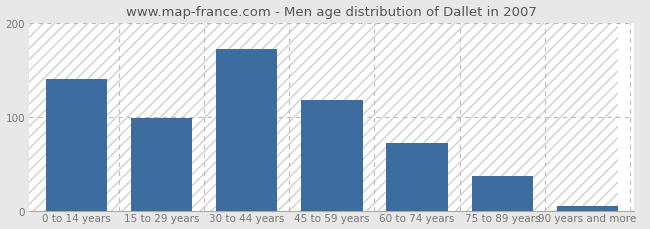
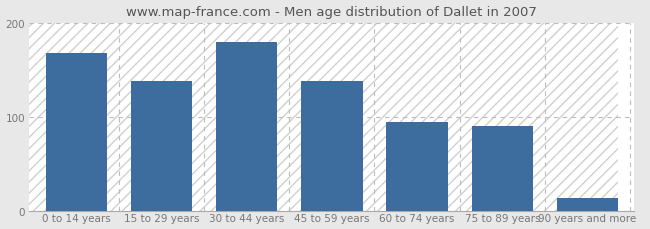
0 to 14 years: 140 -> 168
15 to 29 years: 99 -> 138
30 to 44 years: 172 -> 180
45 to 59 years: 118 -> 138
60 to 74 years: 72 -> 94
75 to 89 years: 37 -> 90
90 years and more: 5 -> 14
